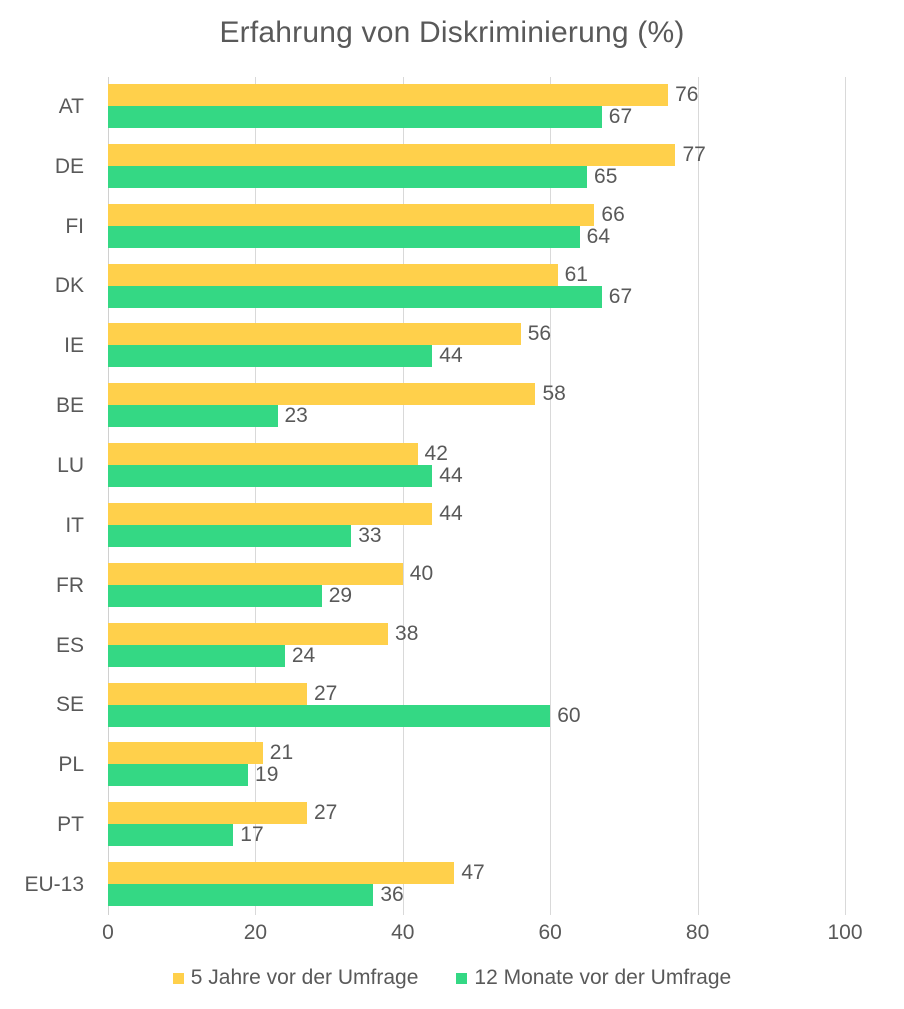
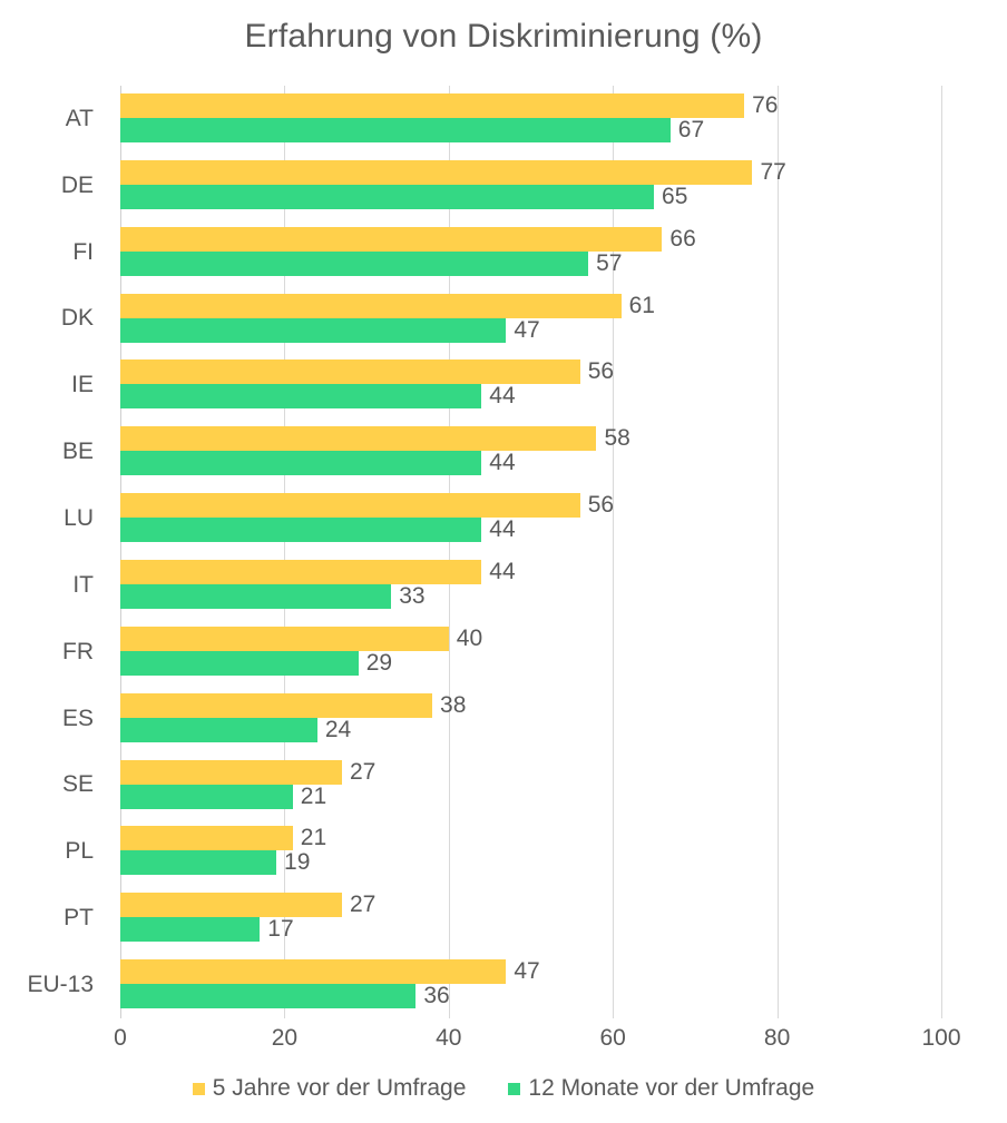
12 Monate vor der Umfrage/FI: 64 -> 57
12 Monate vor der Umfrage/DK: 67 -> 47
12 Monate vor der Umfrage/BE: 23 -> 44
5 Jahre vor der Umfrage/LU: 42 -> 56
12 Monate vor der Umfrage/SE: 60 -> 21
